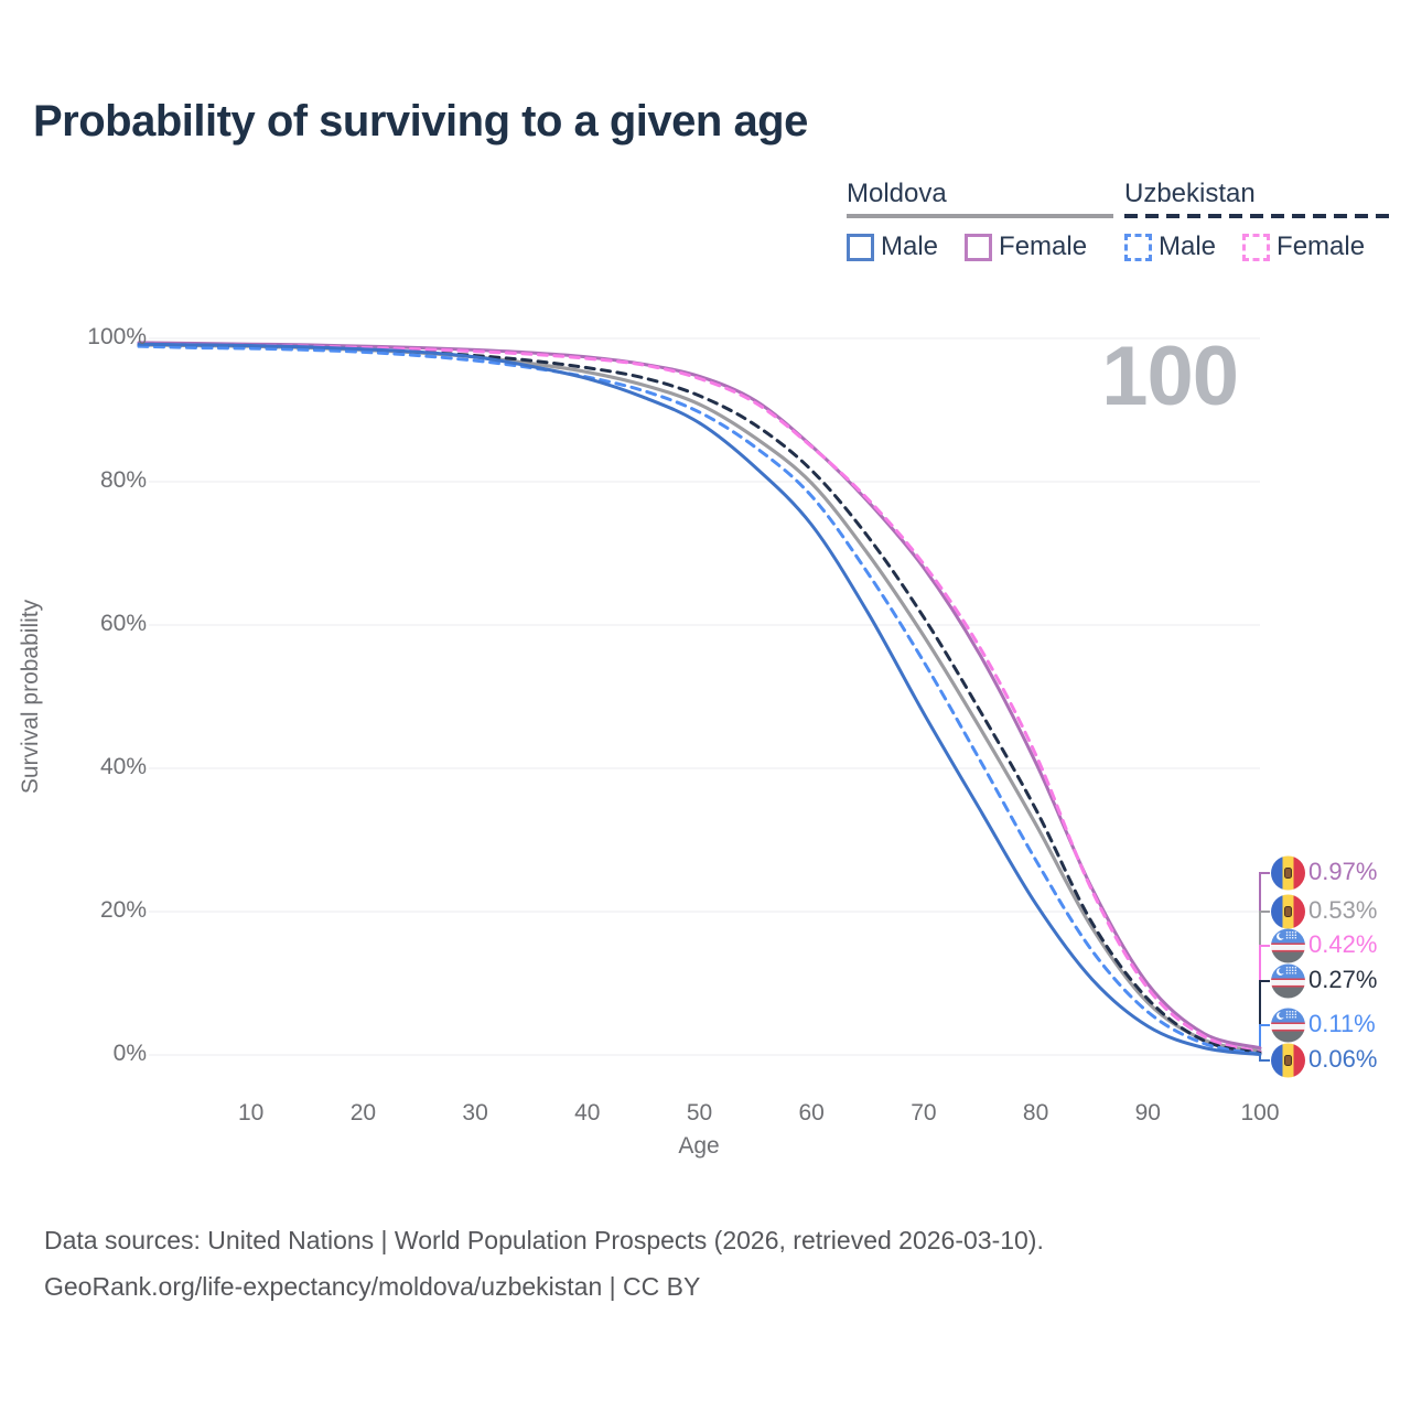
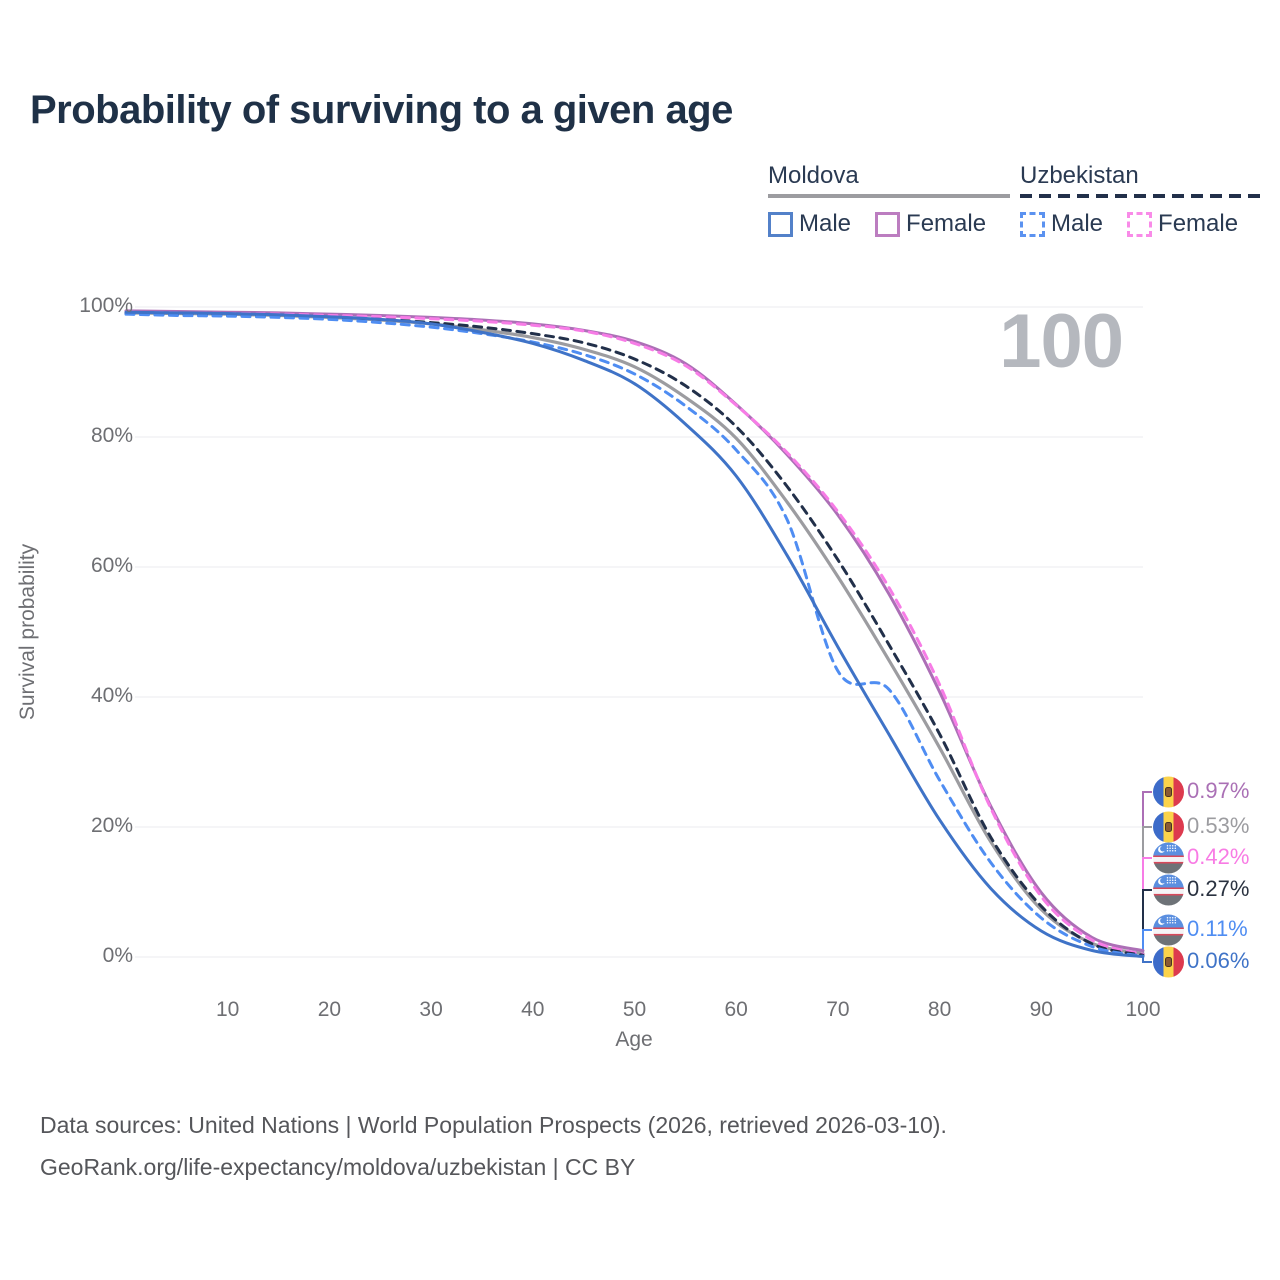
Uzbekistan Male/70: 55% -> 44%
